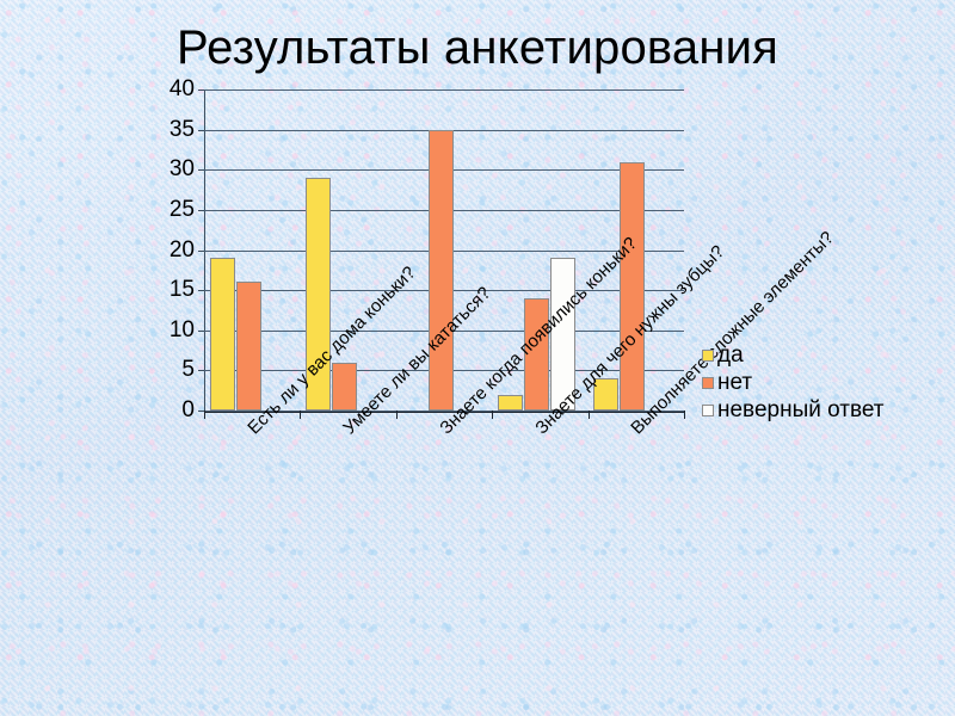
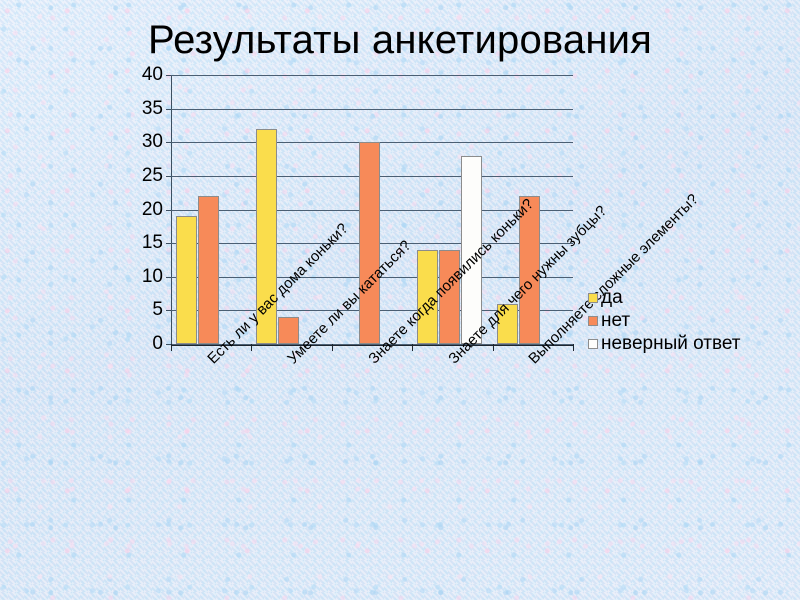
нет/Есть ли у вас дома коньки?: 16 -> 22
да/Умеете ли вы кататься?: 29 -> 32
нет/Умеете ли вы кататься?: 6 -> 4
нет/Знаете когда появились коньки?: 35 -> 30
да/Знаете для чего нужны зубцы?: 2 -> 14
неверный ответ/Знаете для чего нужны зубцы?: 19 -> 28
да/Выполняете сложные элементы?: 4 -> 6
нет/Выполняете сложные элементы?: 31 -> 22
